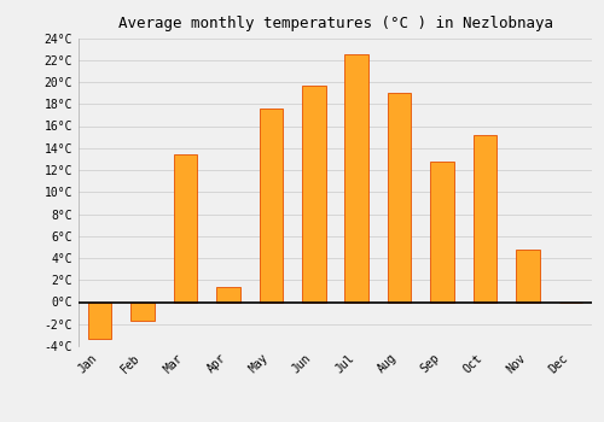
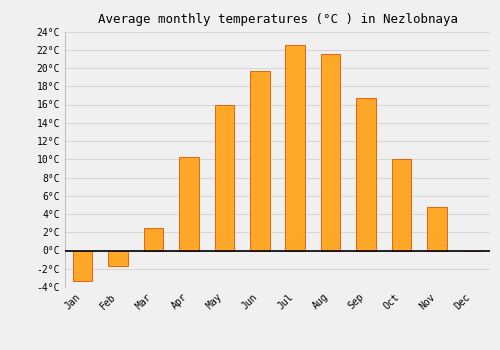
Mar: 13.4°C -> 2.5°C
Apr: 1.4°C -> 10.3°C
May: 17.6°C -> 15.9°C
Aug: 19.0°C -> 21.5°C
Sep: 12.8°C -> 16.7°C
Oct: 15.2°C -> 10.0°C
